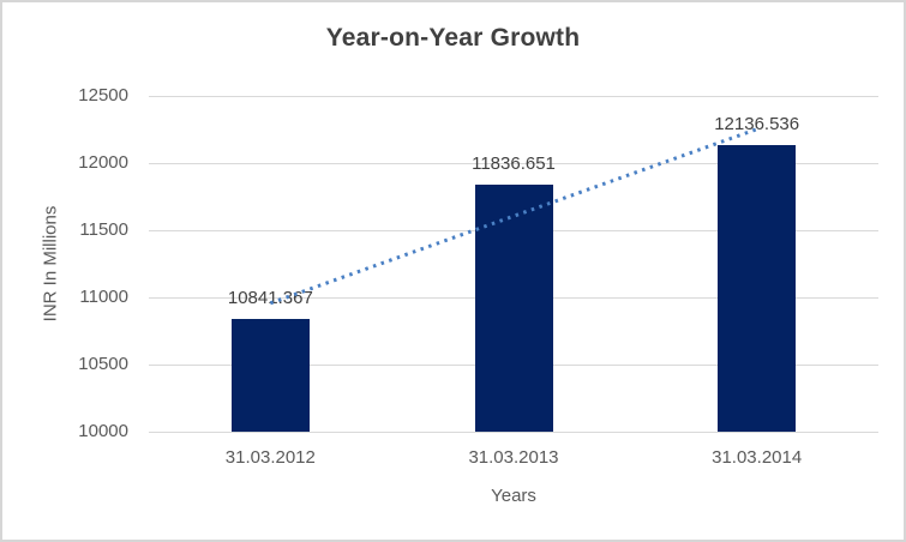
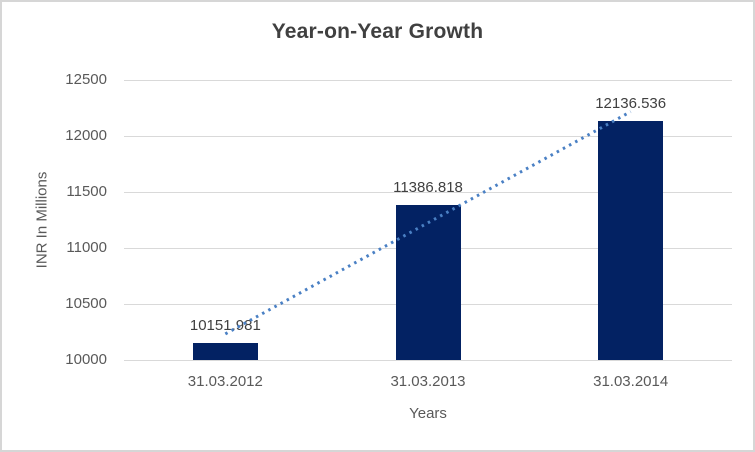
31.03.2012: 10841.367 -> 10151.981
31.03.2013: 11836.651 -> 11386.818
